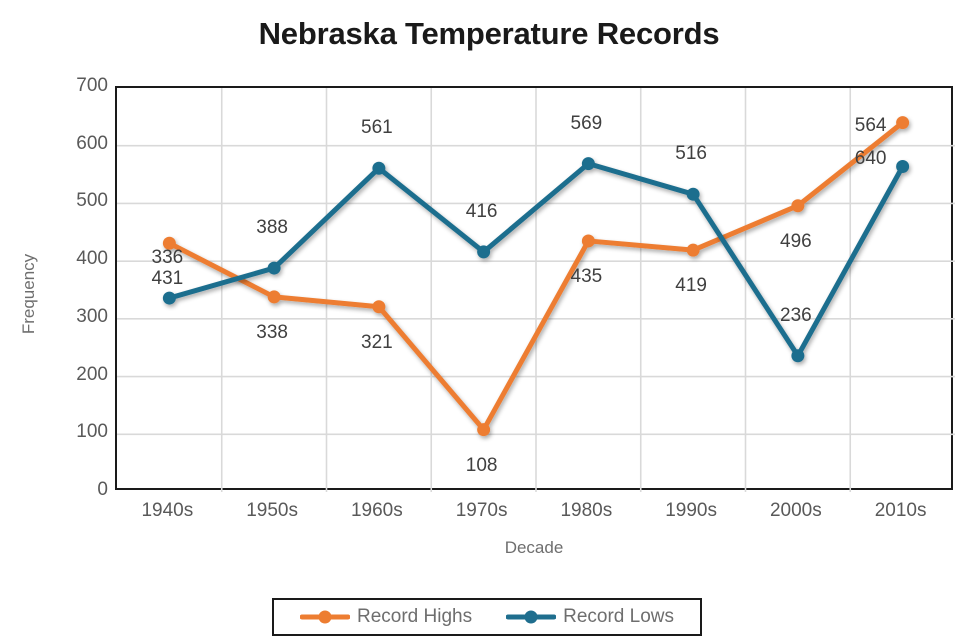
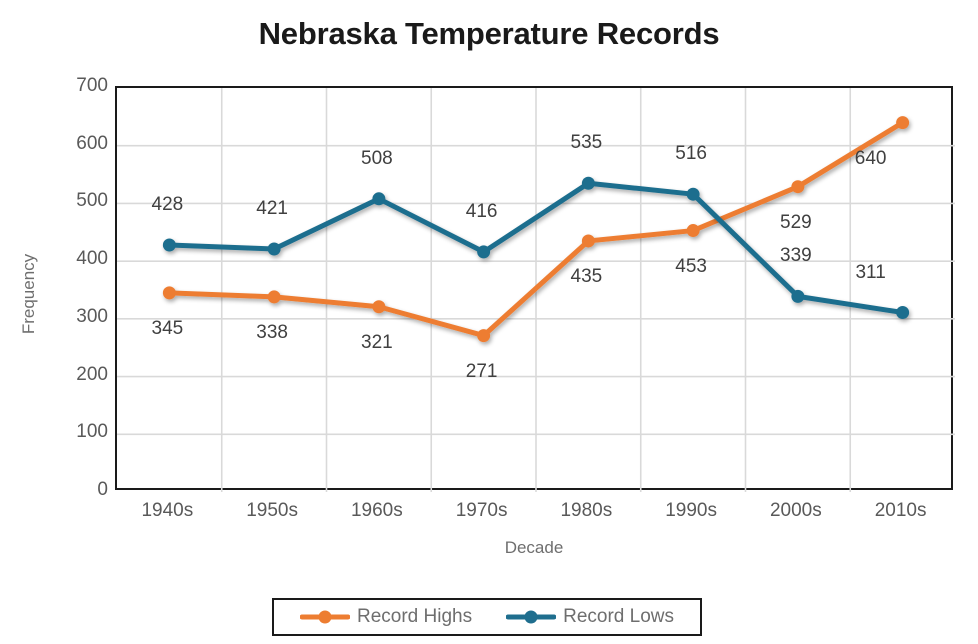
Record Highs/1940s: 431 -> 345
Record Lows/1940s: 336 -> 428
Record Lows/1950s: 388 -> 421
Record Lows/1960s: 561 -> 508
Record Highs/1970s: 108 -> 271
Record Lows/1980s: 569 -> 535
Record Highs/1990s: 419 -> 453
Record Highs/2000s: 496 -> 529
Record Lows/2000s: 236 -> 339
Record Lows/2010s: 564 -> 311
